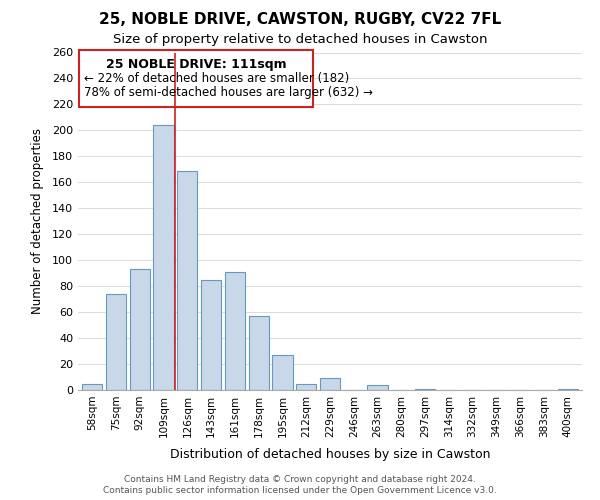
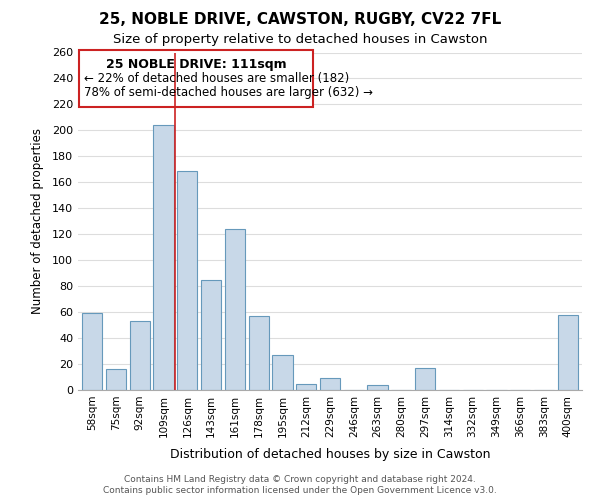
58sqm: 5 -> 59
75sqm: 74 -> 16
92sqm: 93 -> 53
161sqm: 91 -> 124
297sqm: 1 -> 17
400sqm: 1 -> 58
